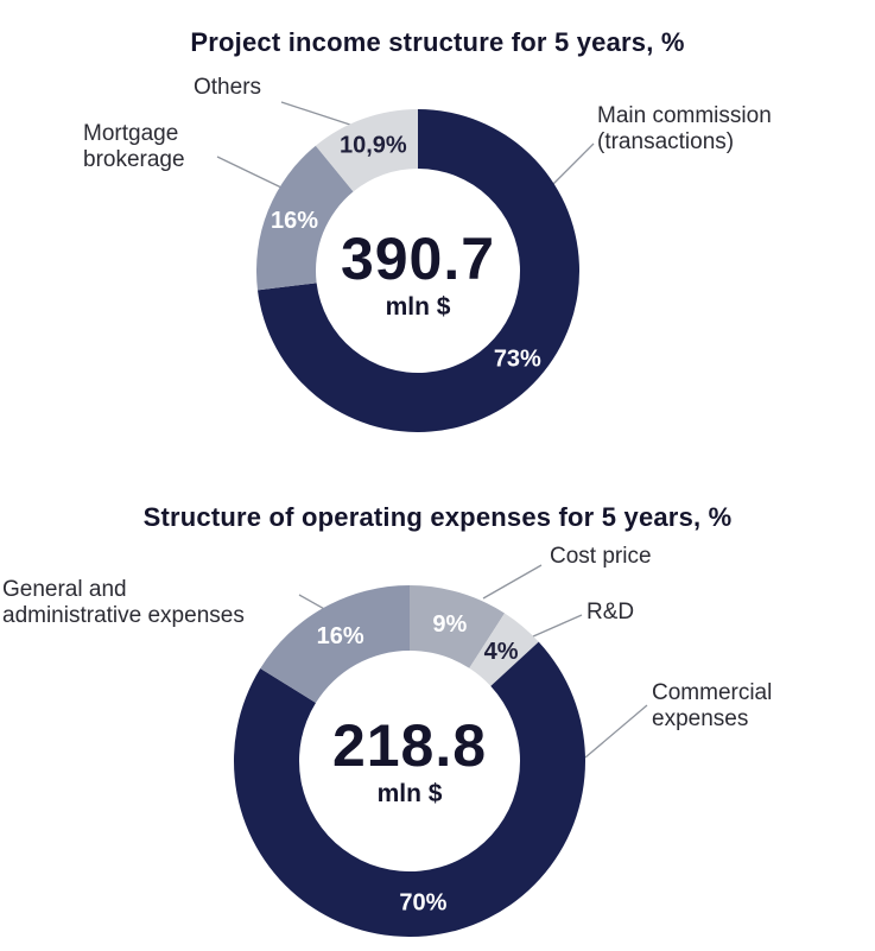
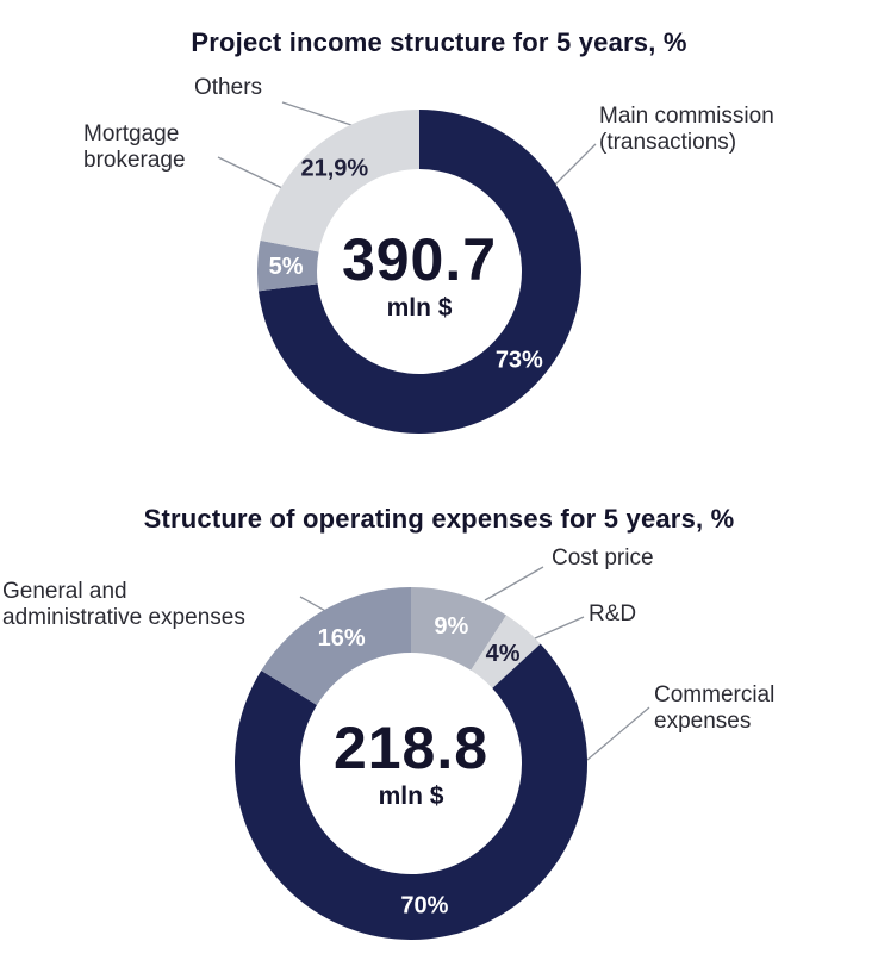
Project income structure for 5 years, %/Mortgage brokerage: 16% -> 5%
Project income structure for 5 years, %/Others: 10,9% -> 21,9%
